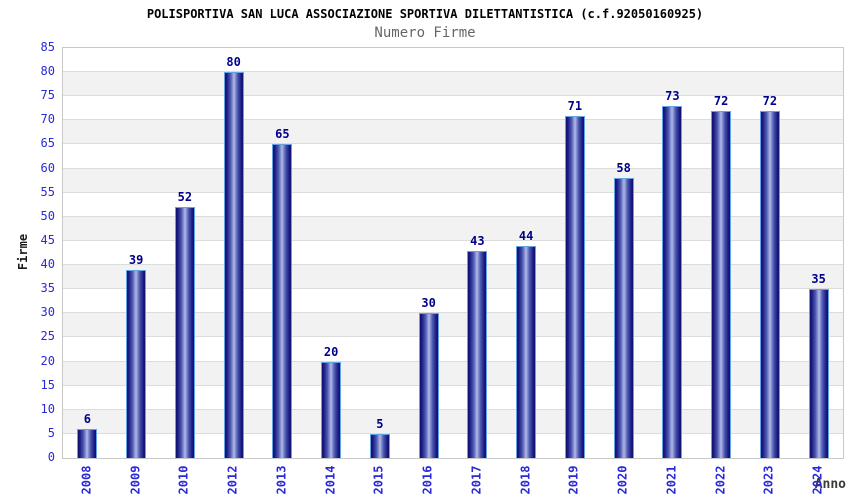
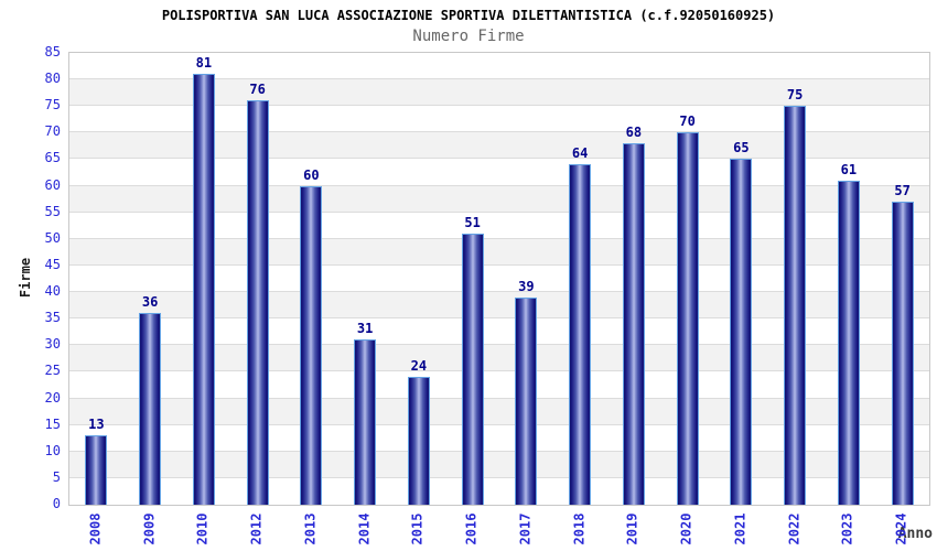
2008: 6 -> 13
2009: 39 -> 36
2010: 52 -> 81
2012: 80 -> 76
2013: 65 -> 60
2014: 20 -> 31
2015: 5 -> 24
2016: 30 -> 51
2017: 43 -> 39
2018: 44 -> 64
2019: 71 -> 68
2020: 58 -> 70
2021: 73 -> 65
2022: 72 -> 75
2023: 72 -> 61
2024: 35 -> 57
